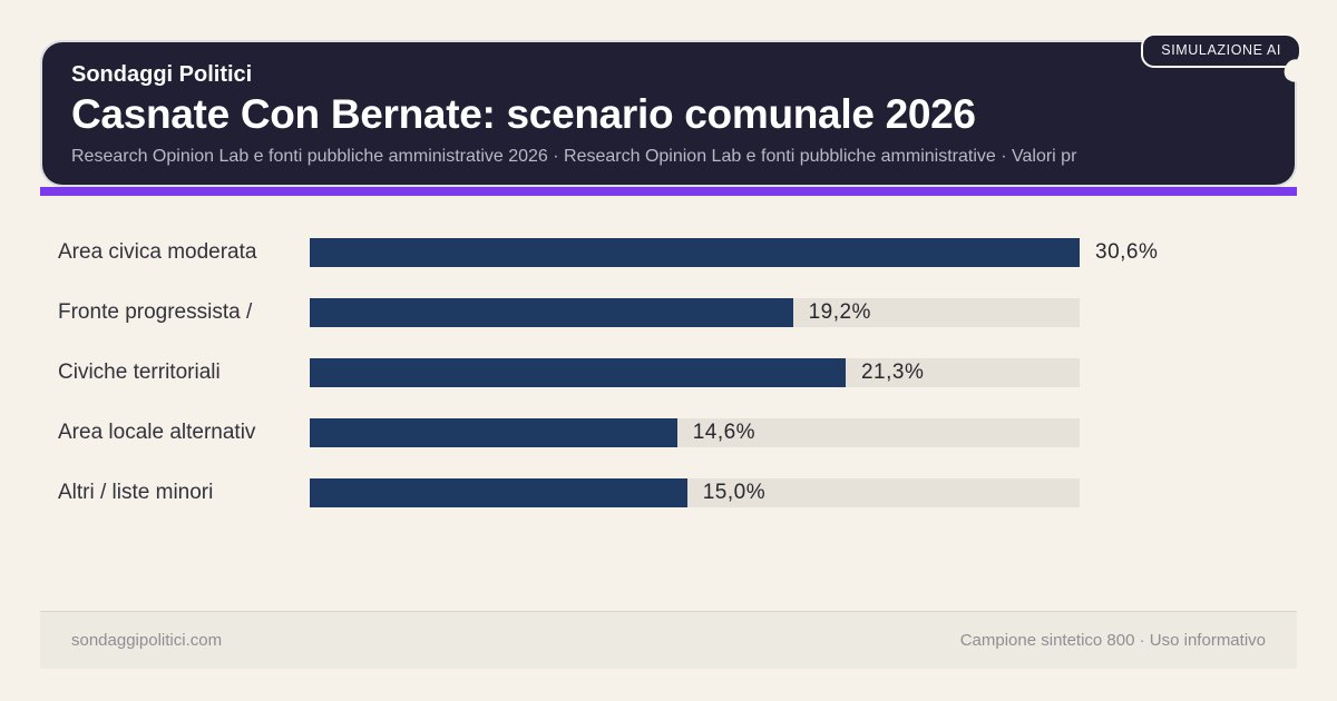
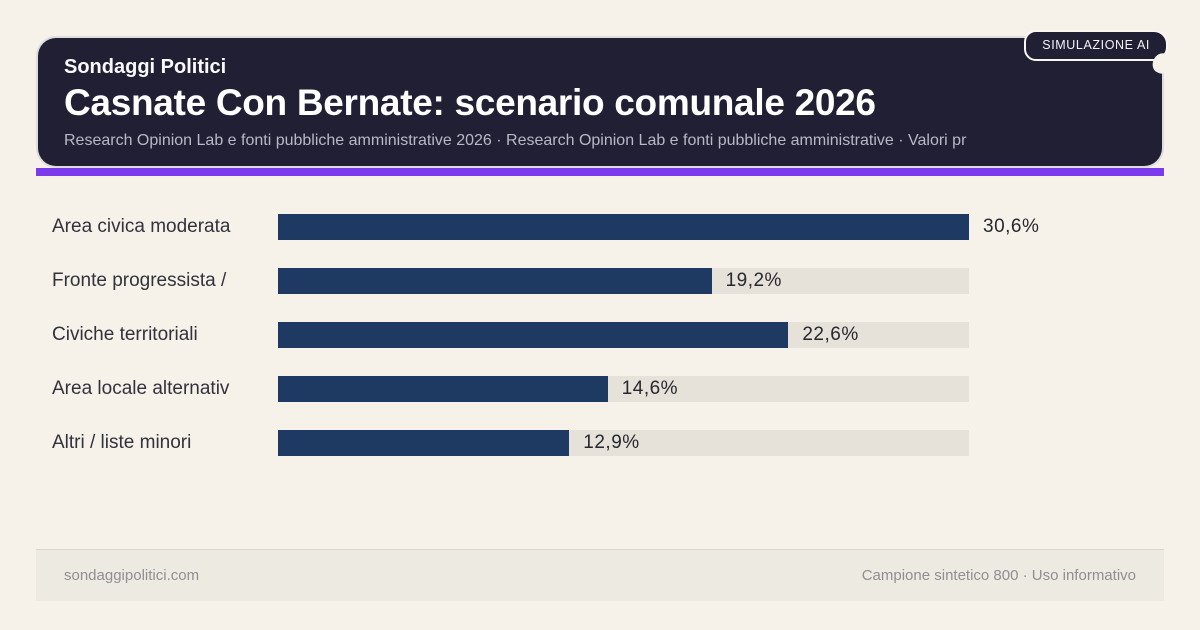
Civiche territoriali: 21,3% -> 22,6%
Altri / liste minori: 15,0% -> 12,9%
